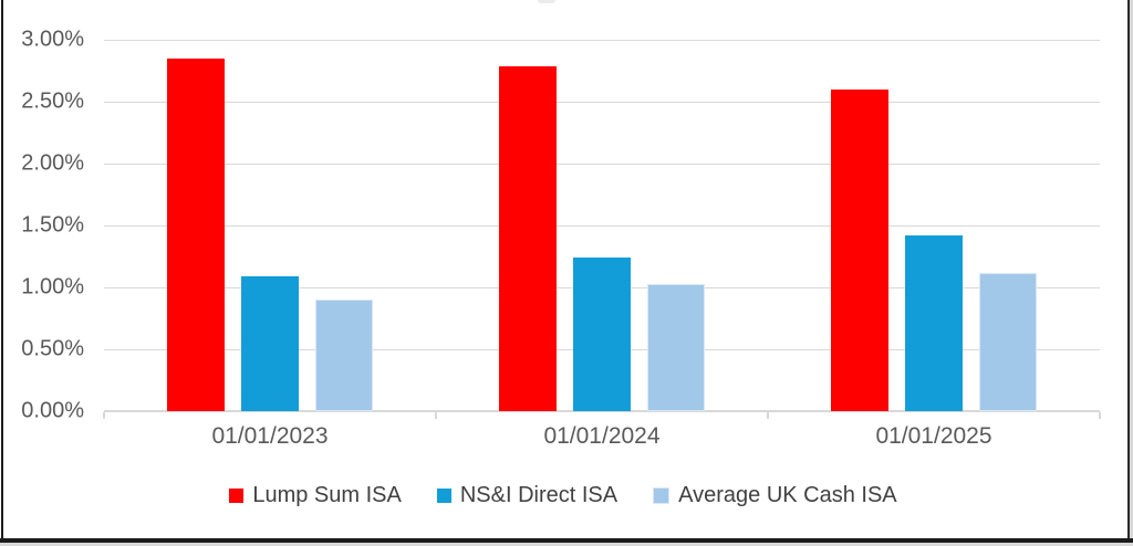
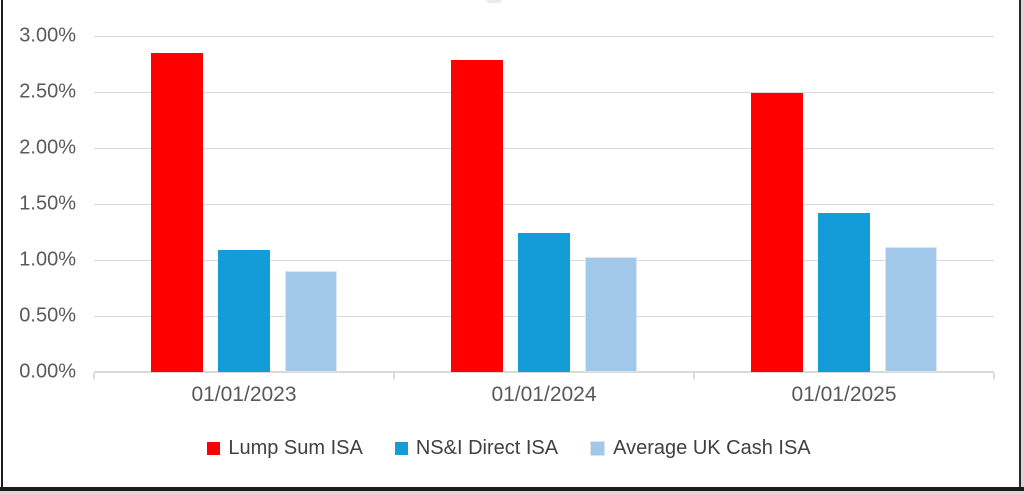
Lump Sum ISA/01/01/2025: 2.60% -> 2.49%
